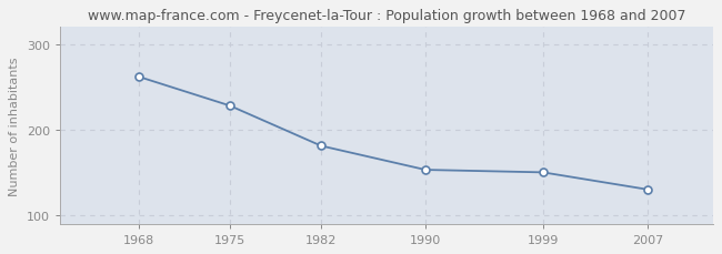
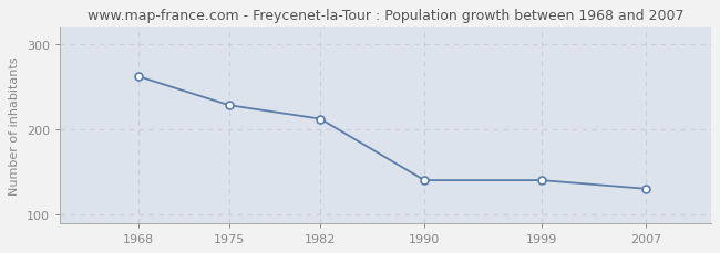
1982: 181 -> 212
1990: 153 -> 140
1999: 150 -> 140
